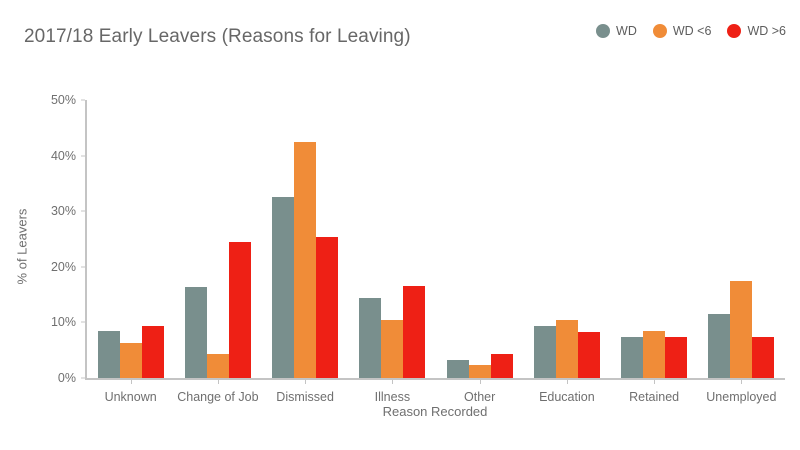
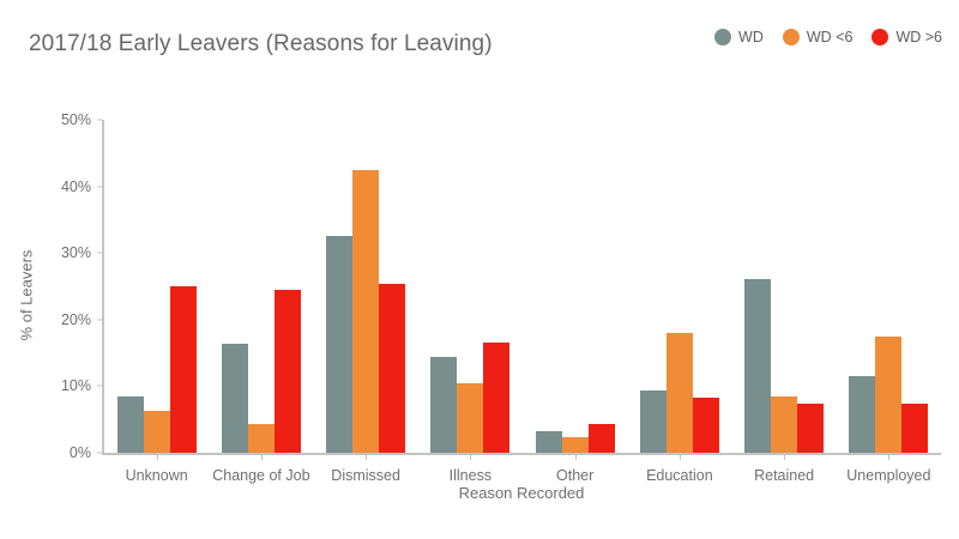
WD >6/Unknown: 9% -> 25%
WD <6/Education: 10% -> 18%
WD/Retained: 7% -> 26%
